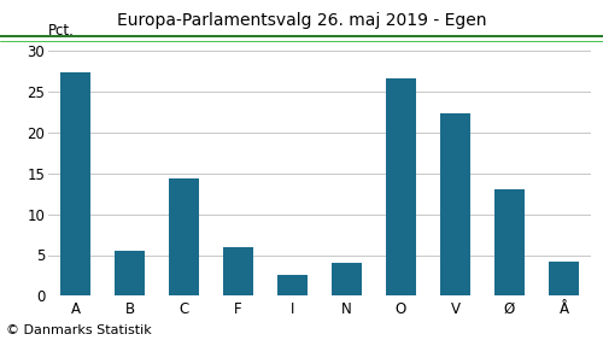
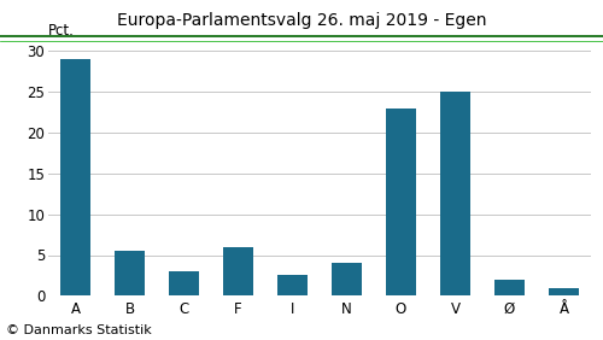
A: 27.4 -> 29.0
C: 14.4 -> 3.0
O: 26.6 -> 23.0
V: 22.4 -> 25.0
Ø: 13.0 -> 2.0
Å: 4.2 -> 1.0
